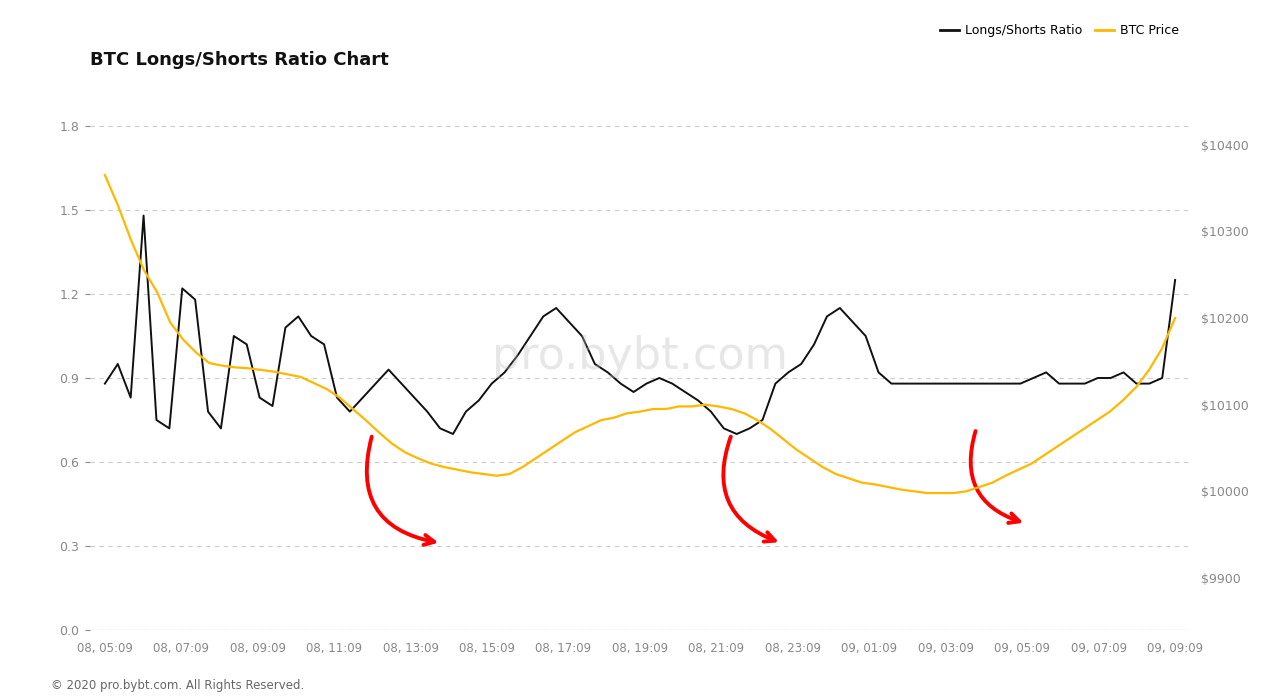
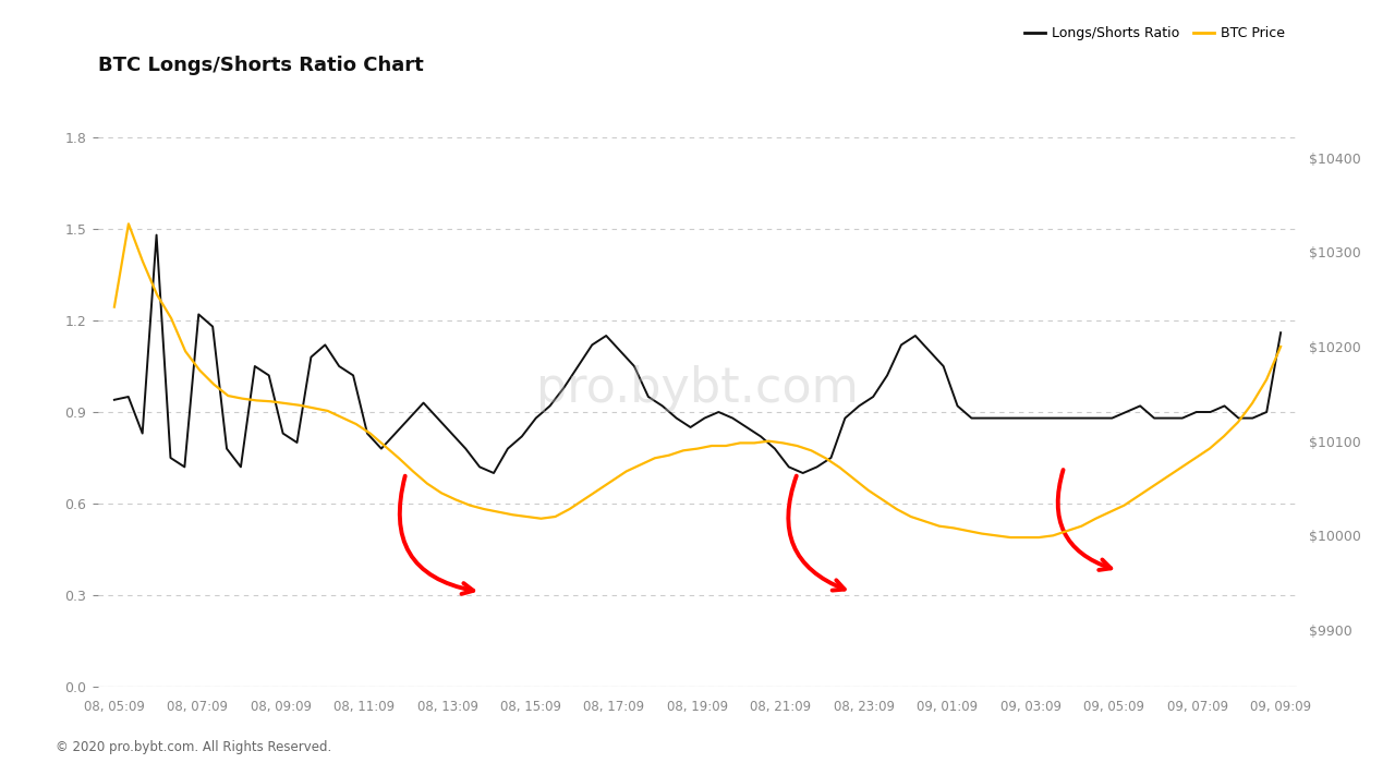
Longs/Shorts Ratio/08, 05:09: 0.88 -> 0.94
BTC Price/08, 05:09: $10365 -> $10242
Longs/Shorts Ratio/09, 09:09: 1.25 -> 1.16
